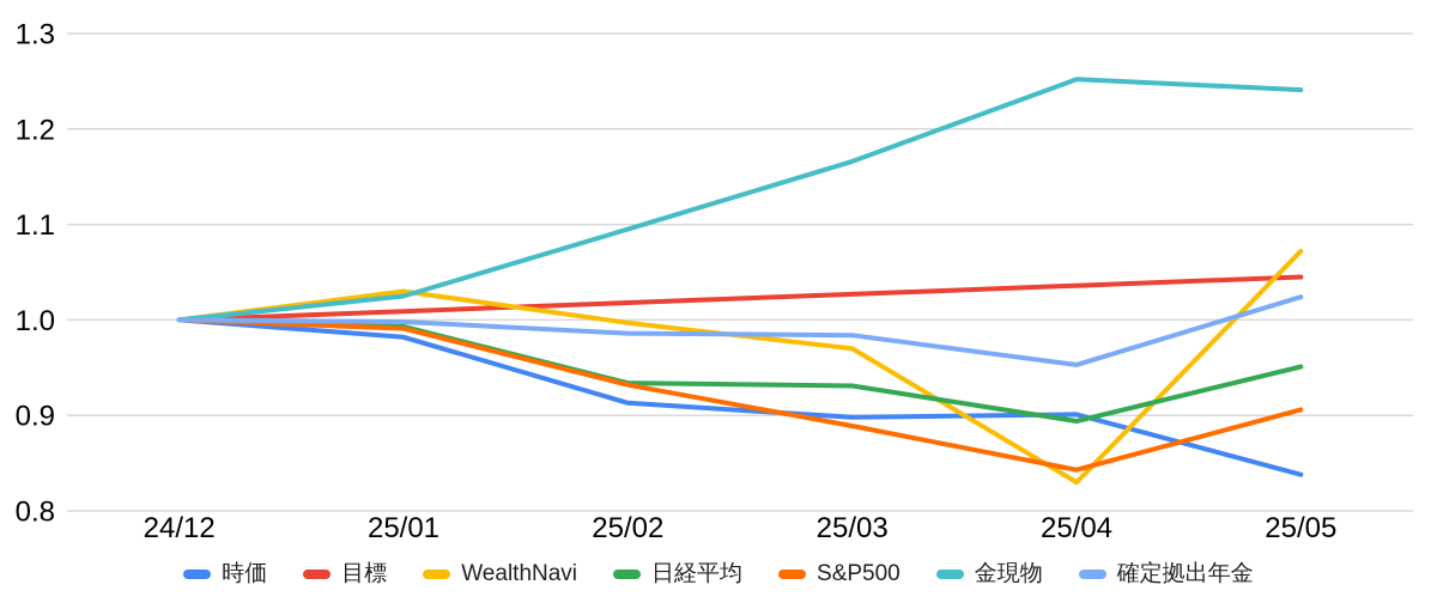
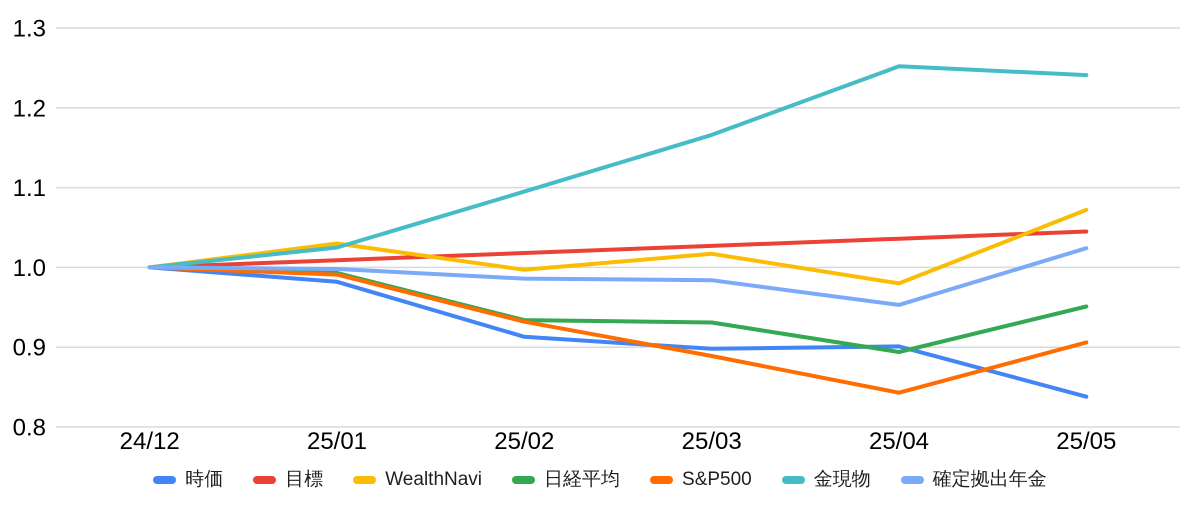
WealthNavi/25/03: 0.97 -> 1.02
WealthNavi/25/04: 0.83 -> 0.98
